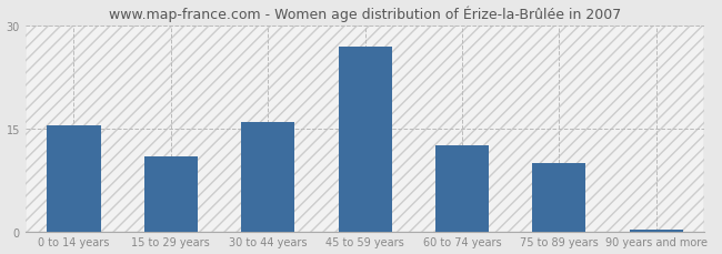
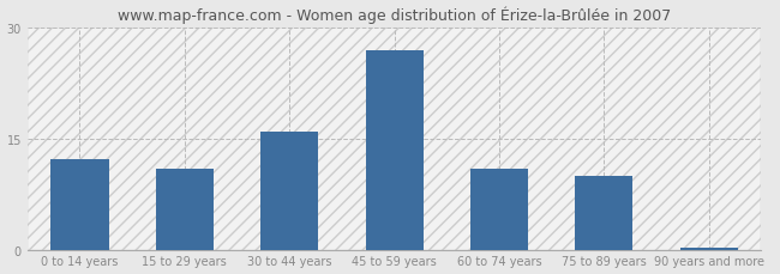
0 to 14 years: 15.5 -> 12.2
60 to 74 years: 12.5 -> 11.0
